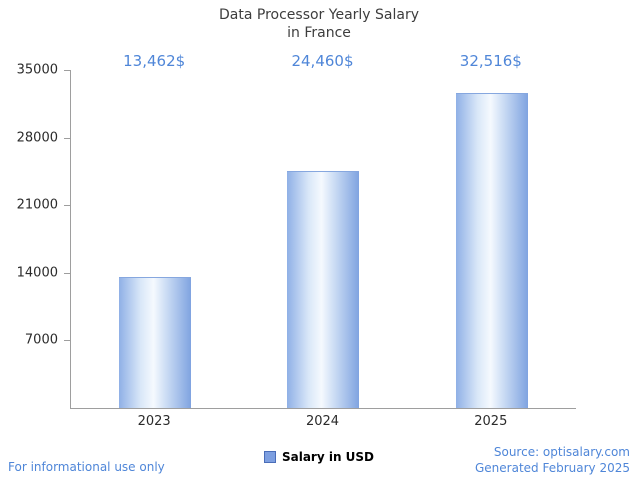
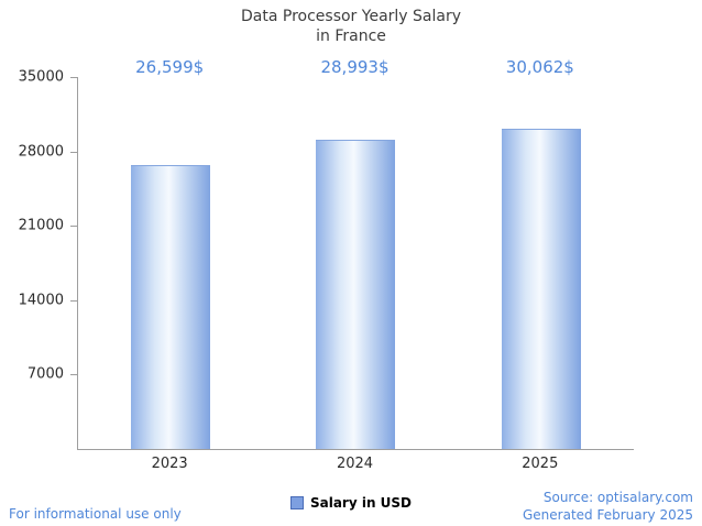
2023: 13,462 -> 26,599
2024: 24,460 -> 28,993
2025: 32,516 -> 30,062
